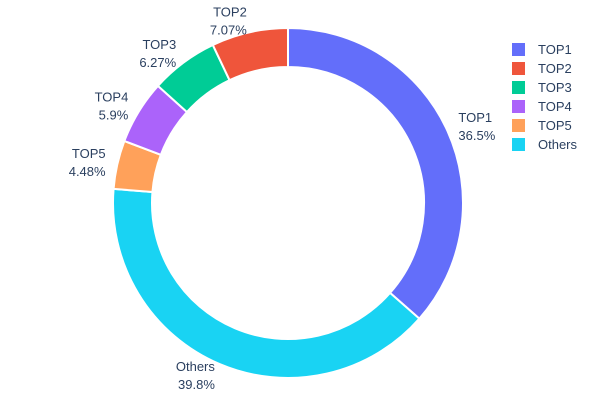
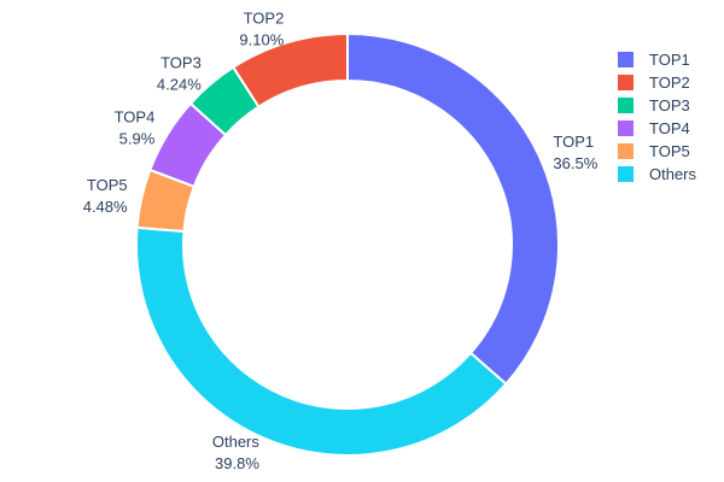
TOP2: 7.07% -> 9.10%
TOP3: 6.27% -> 4.24%
